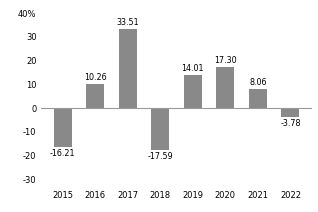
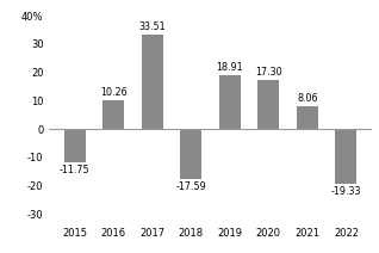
2015: -16.21 -> -11.75
2019: 14.01 -> 18.91
2022: -3.78 -> -19.33
